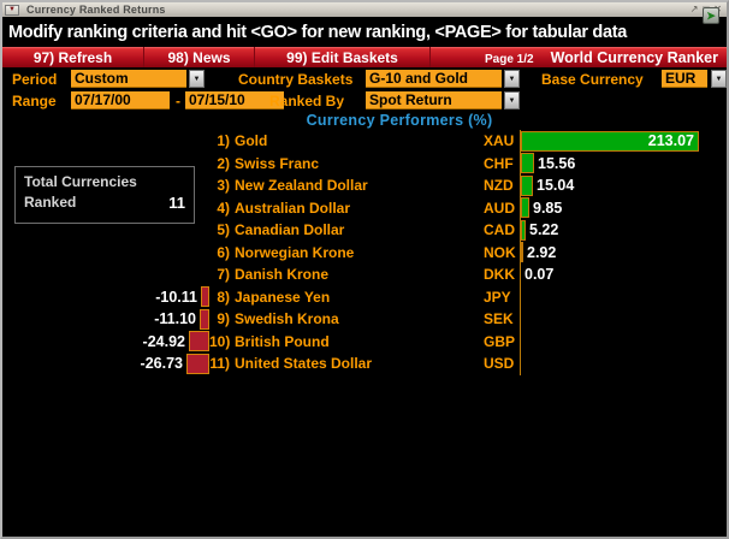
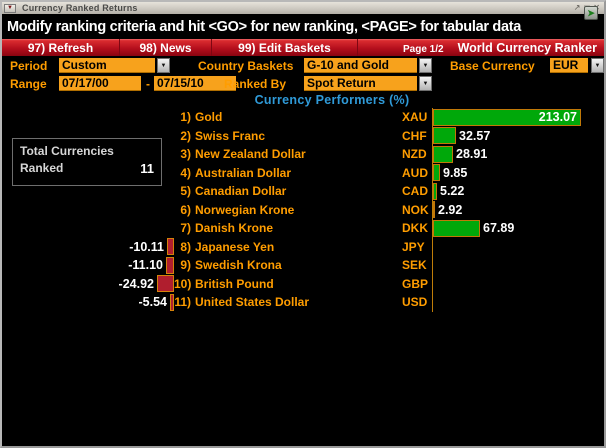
Swiss Franc: 15.56 -> 32.57
New Zealand Dollar: 15.04 -> 28.91
Danish Krone: 0.07 -> 67.89
United States Dollar: -26.73 -> -5.54
